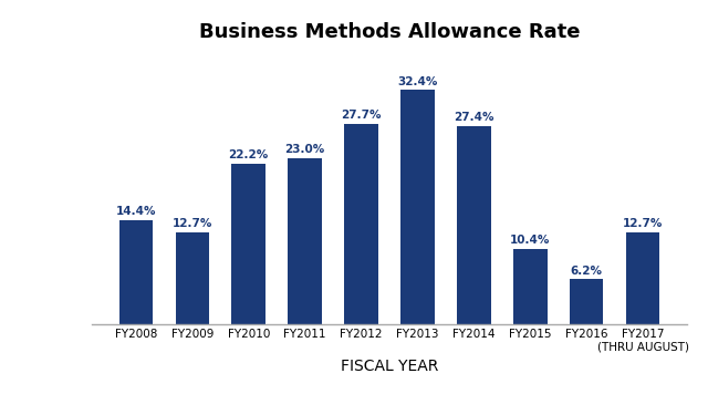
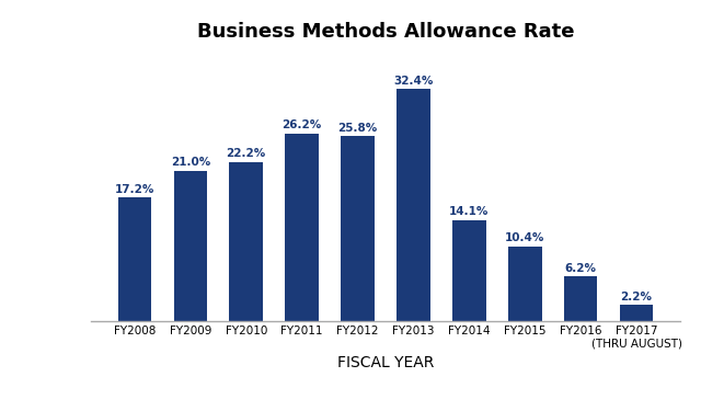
FY2008: 14.4% -> 17.2%
FY2009: 12.7% -> 21.0%
FY2011: 23.0% -> 26.2%
FY2012: 27.7% -> 25.8%
FY2014: 27.4% -> 14.1%
FY2017 (THRU AUGUST): 12.7% -> 2.2%
